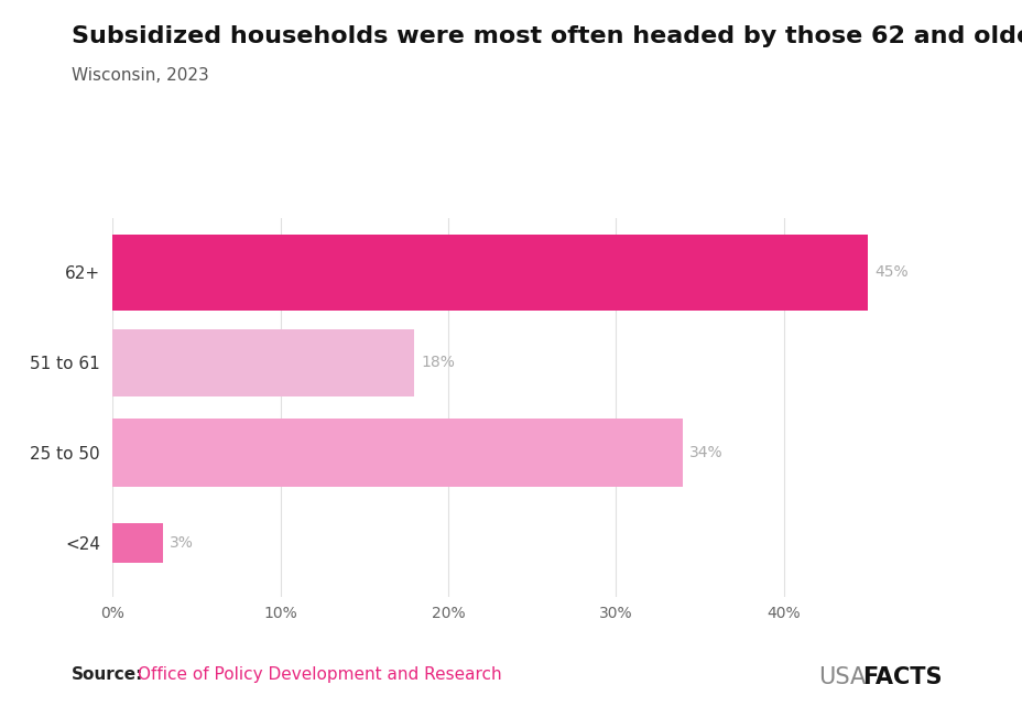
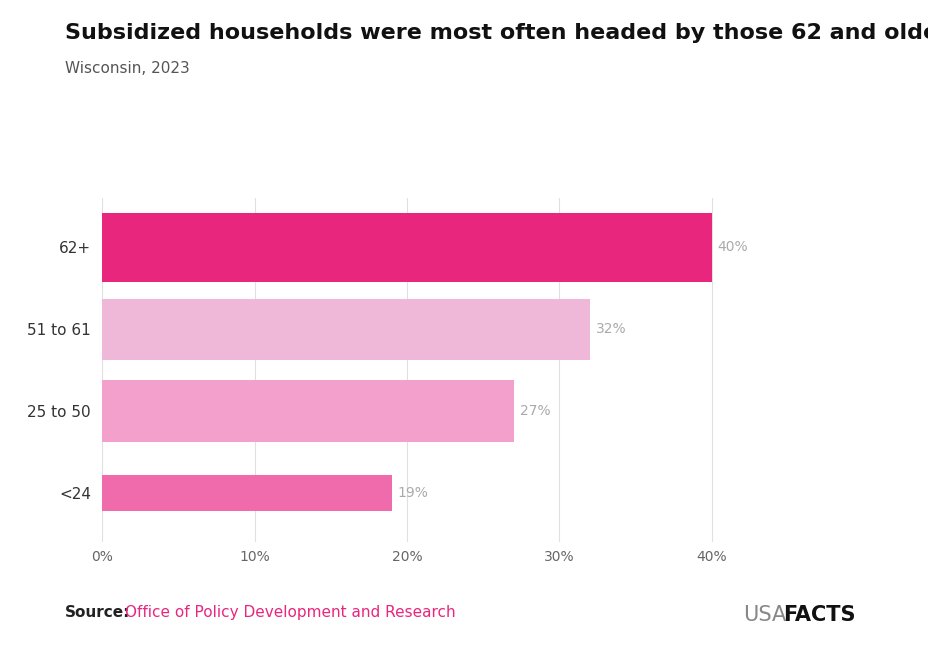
62+: 45% -> 40%
51 to 61: 18% -> 32%
25 to 50: 34% -> 27%
<24: 3% -> 19%
